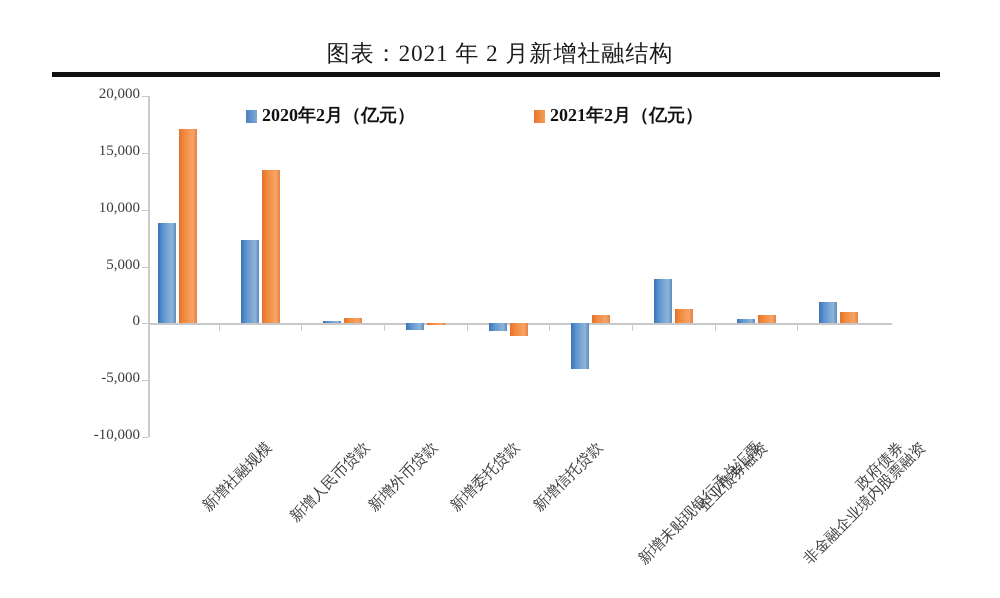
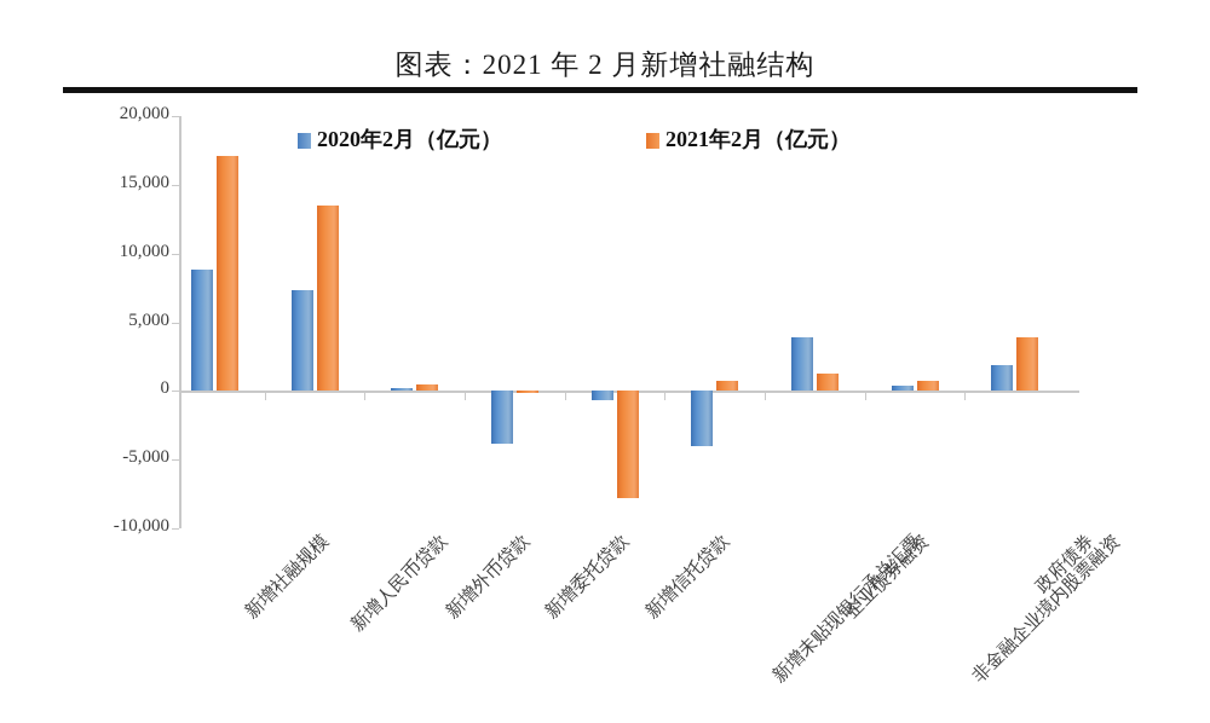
2020年2月（亿元）/新增委托贷款: -600 -> -3800
2021年2月（亿元）/新增信托贷款: -1100 -> -7800
2021年2月（亿元）/政府债券: 1000 -> 3900
